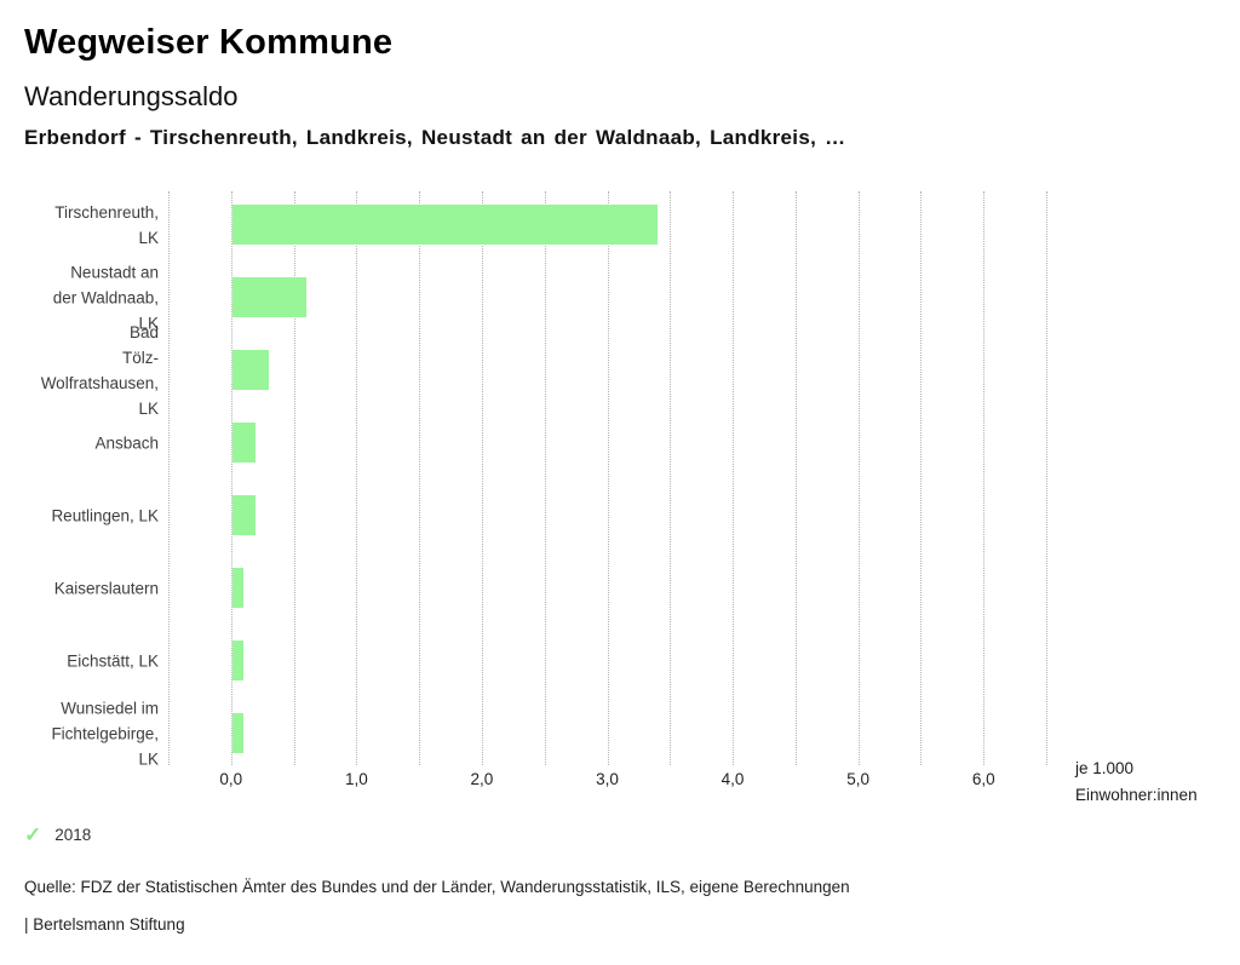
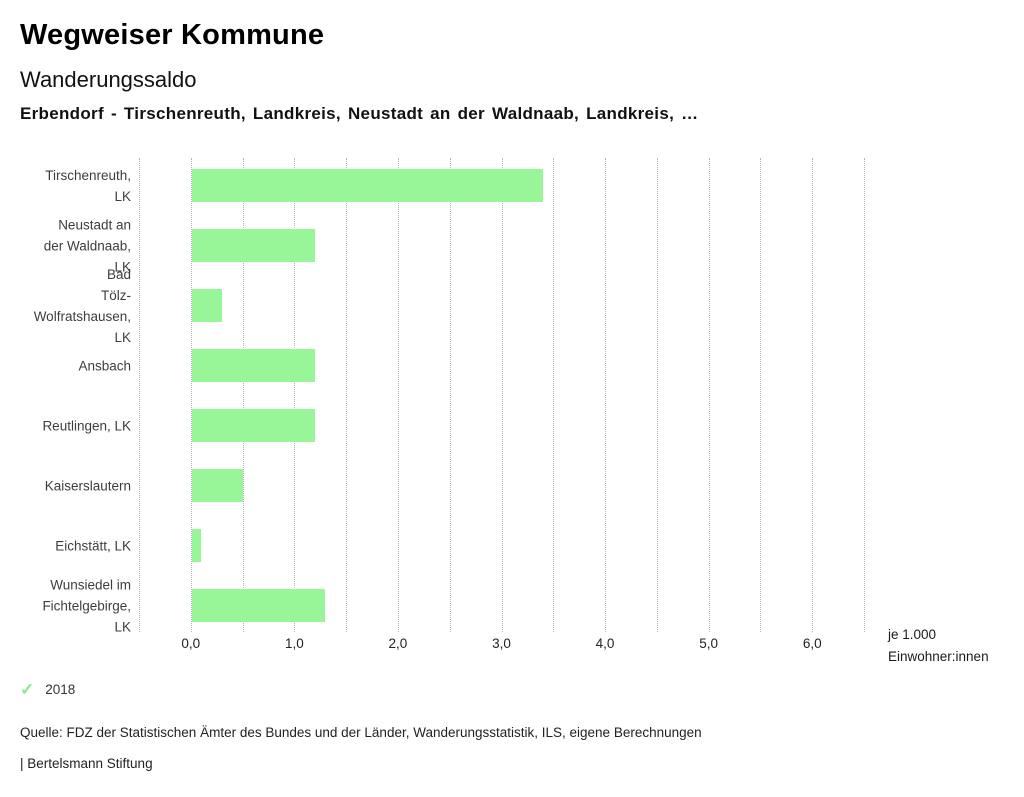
Neustadt an der Waldnaab, LK: 0,6 -> 1,2
Ansbach: 0,2 -> 1,2
Reutlingen, LK: 0,2 -> 1,2
Kaiserslautern: 0,1 -> 0,5
Wunsiedel im Fichtelgebirge, LK: 0,1 -> 1,3
